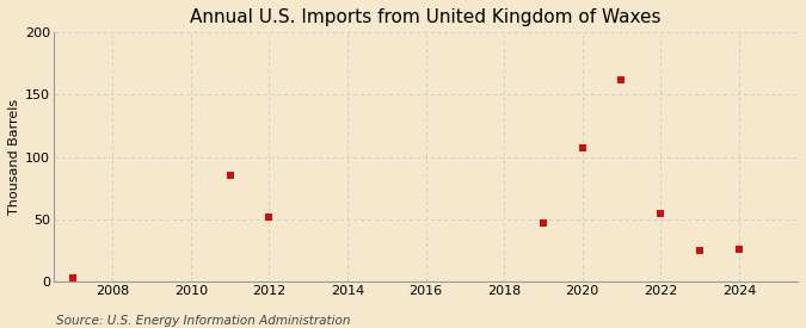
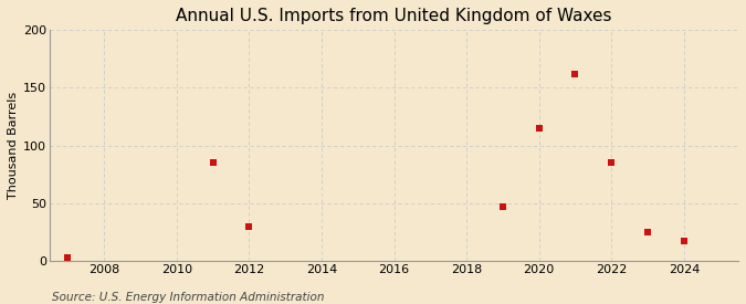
2012: 52 -> 30
2020: 107 -> 115
2022: 55 -> 85
2024: 26 -> 17
